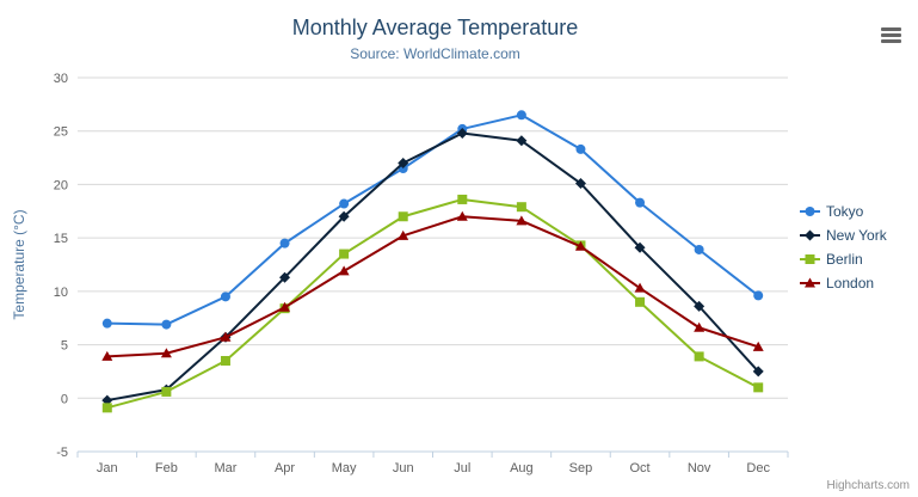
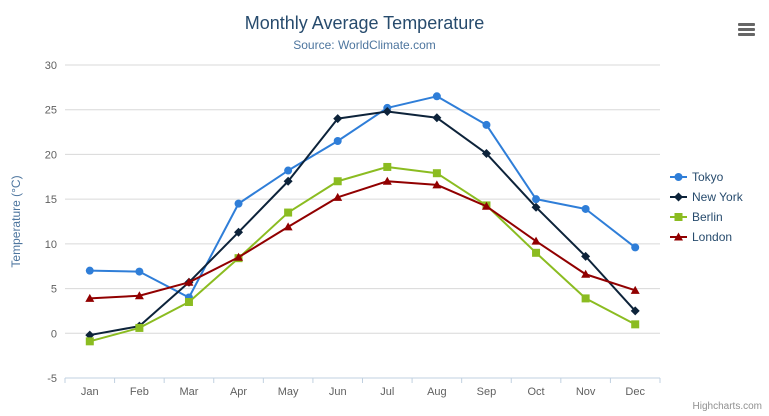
Tokyo/Mar: 10 -> 4
New York/Jun: 22 -> 24
Tokyo/Oct: 18 -> 15
